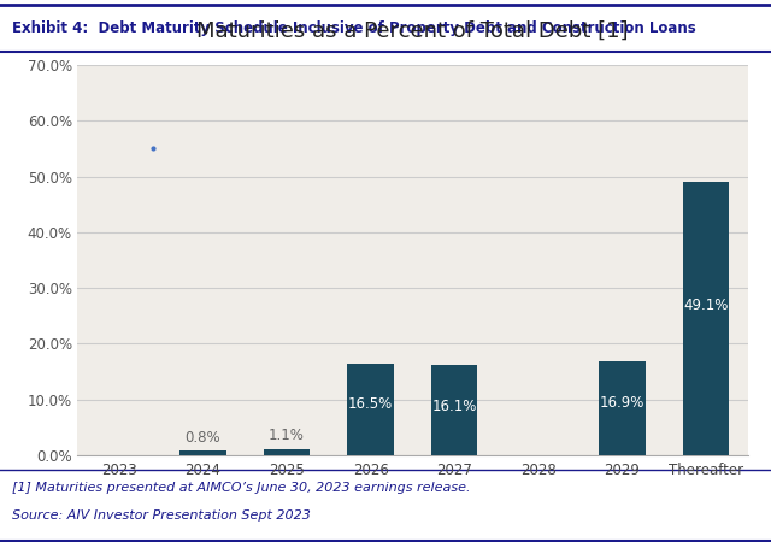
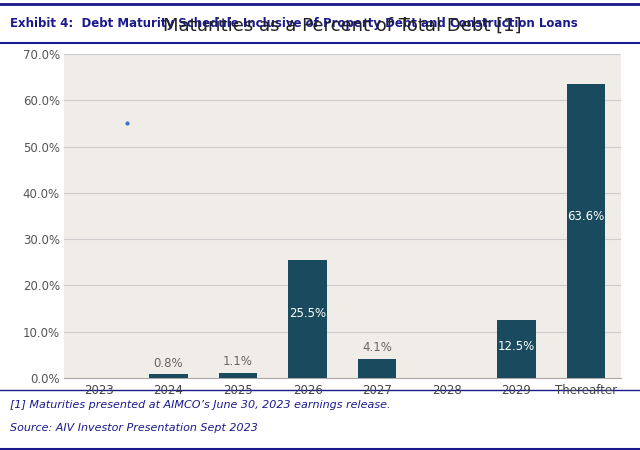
2026: 16.5% -> 25.5%
2027: 16.1% -> 4.1%
2029: 16.9% -> 12.5%
Thereafter: 49.1% -> 63.6%
